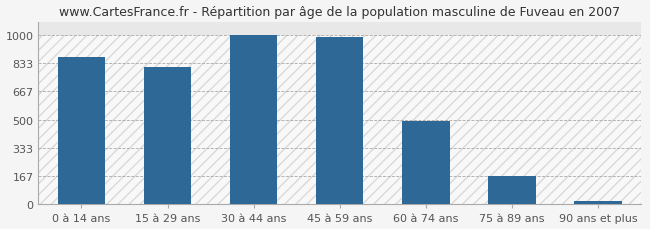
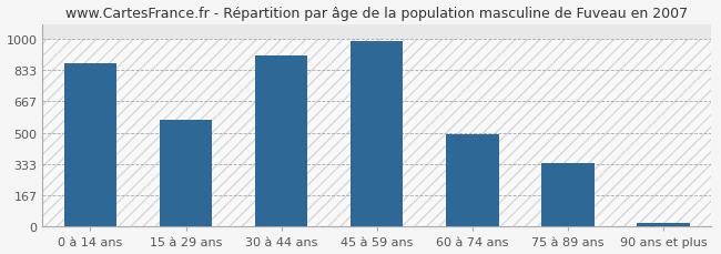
15 à 29 ans: 810 -> 570
30 à 44 ans: 1000 -> 910
75 à 89 ans: 170 -> 340
